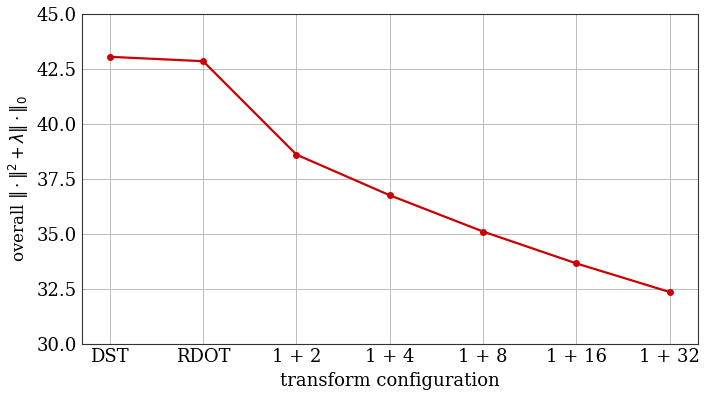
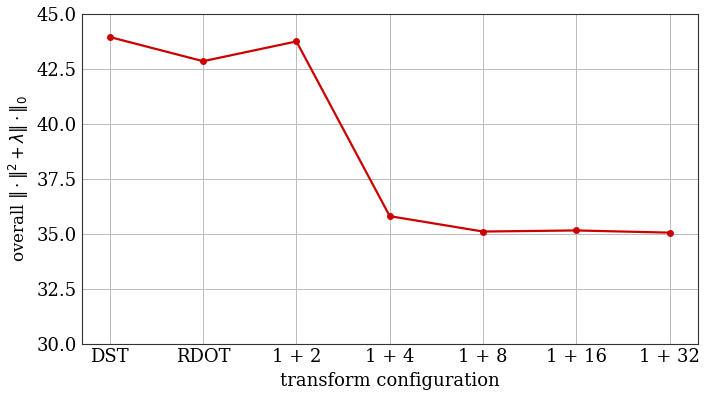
DST: 43.05 -> 43.95
1 + 2: 38.60 -> 43.75
1 + 4: 36.75 -> 35.80
1 + 16: 33.65 -> 35.15
1 + 32: 32.35 -> 35.05
